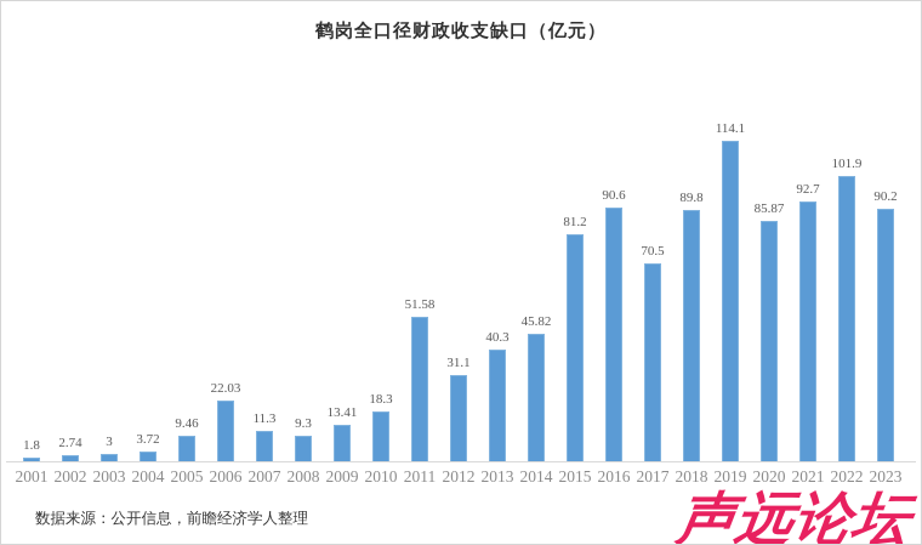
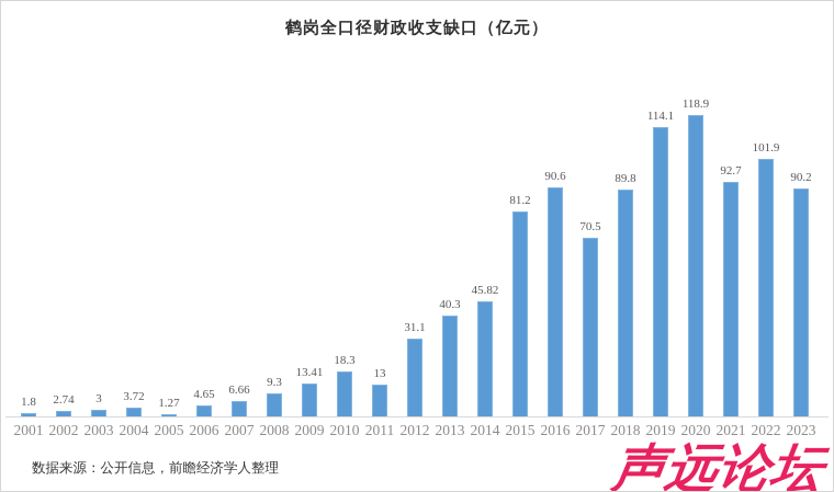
2005: 9.46 -> 1.27
2006: 22.03 -> 4.65
2007: 11.3 -> 6.66
2011: 51.58 -> 13
2020: 85.87 -> 118.9
